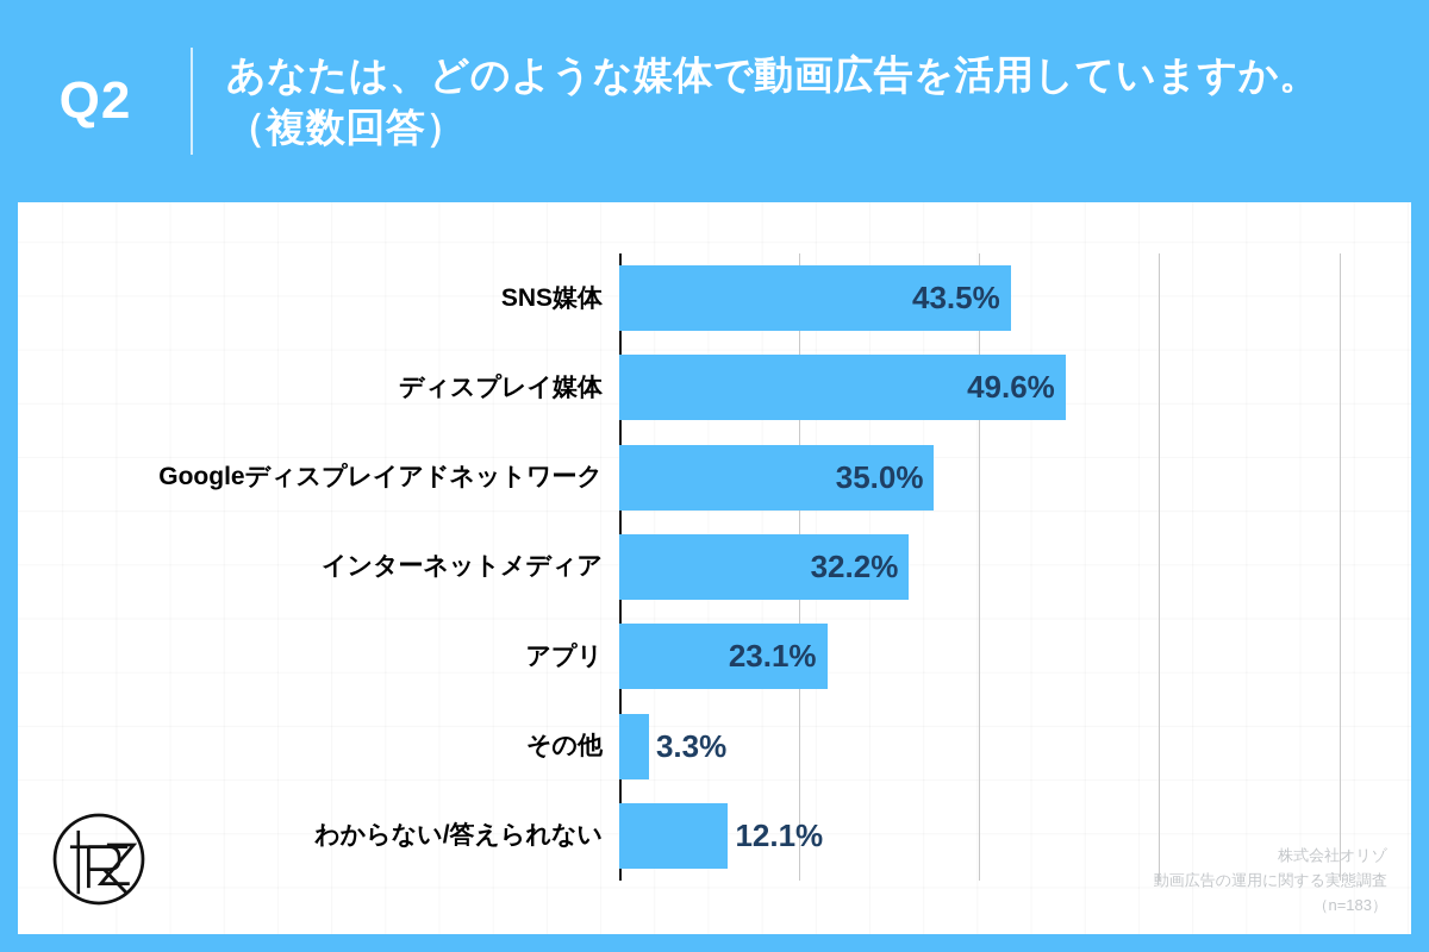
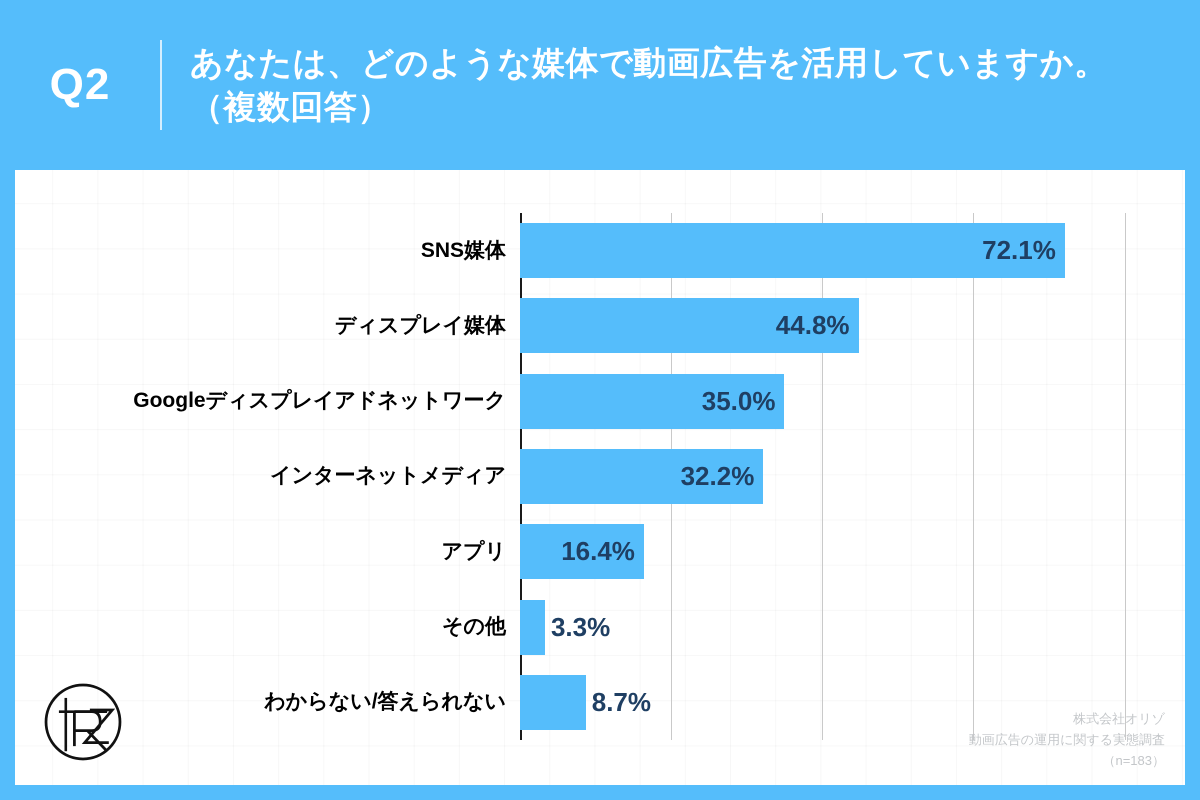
SNS媒体: 43.5% -> 72.1%
ディスプレイ媒体: 49.6% -> 44.8%
アプリ: 23.1% -> 16.4%
わからない/答えられない: 12.1% -> 8.7%
